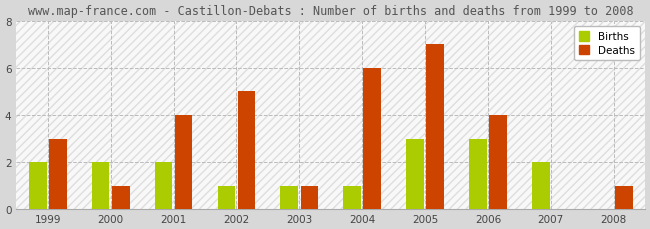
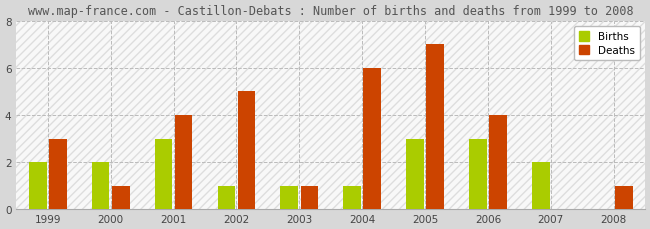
Births/2001: 2 -> 3
